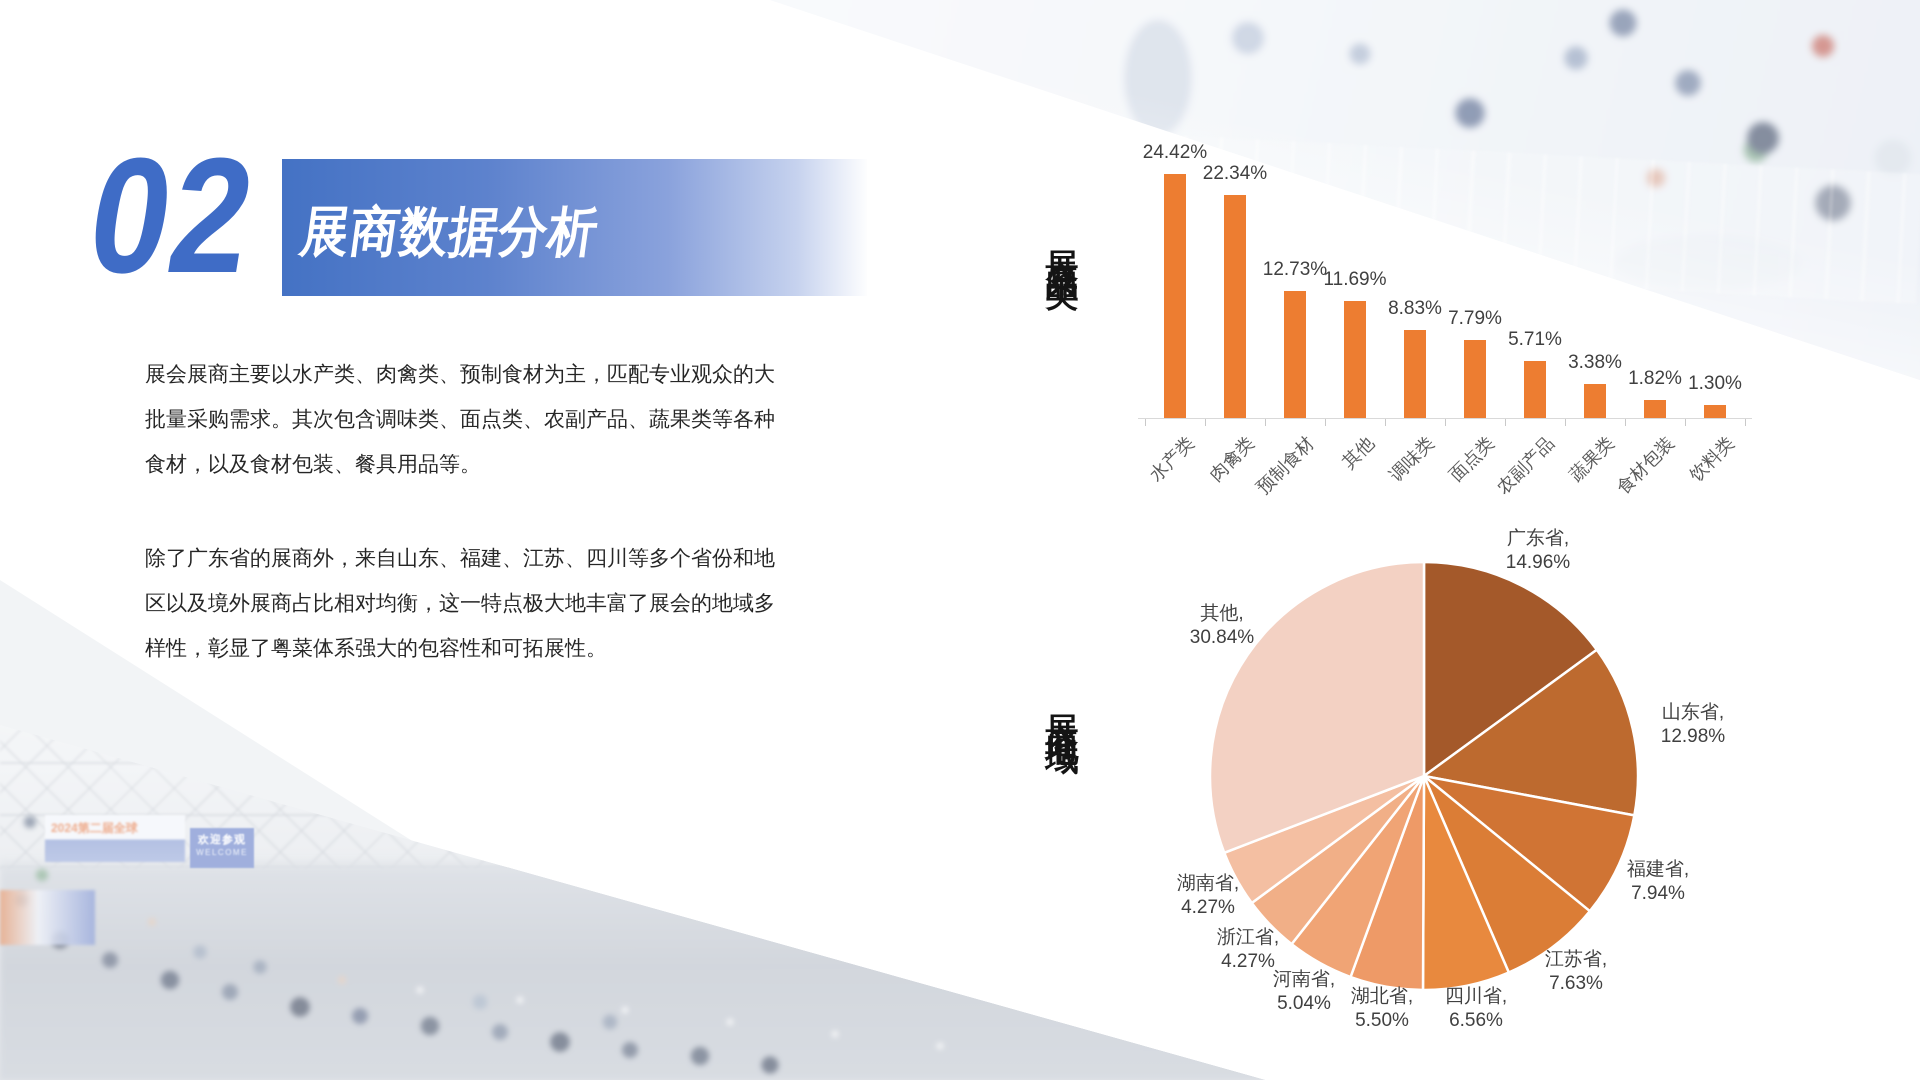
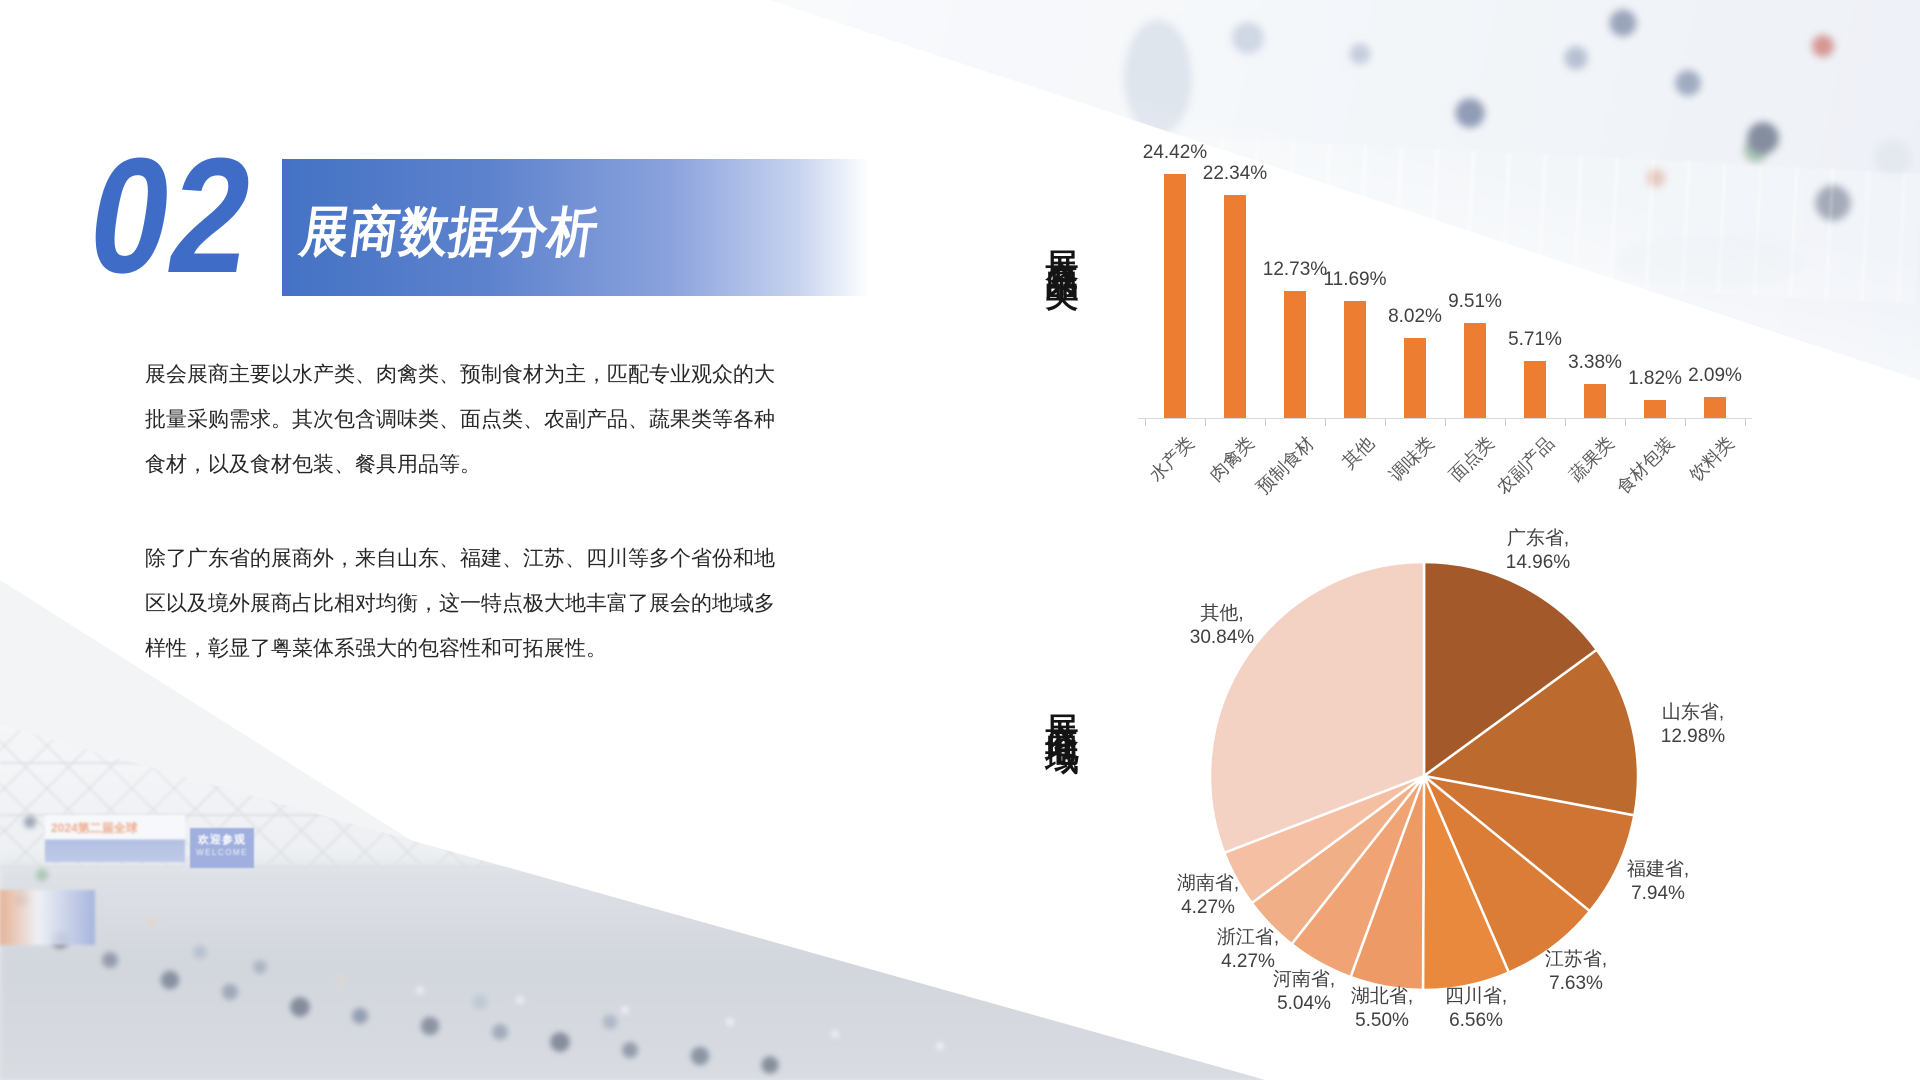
展商品类/调味类: 8.83% -> 8.02%
展商品类/面点类: 7.79% -> 9.51%
展商品类/饮料类: 1.30% -> 2.09%
